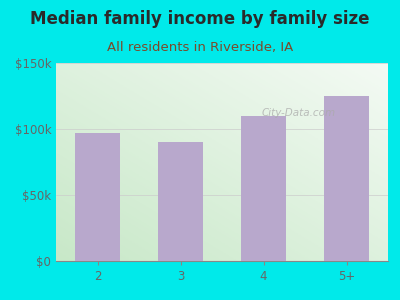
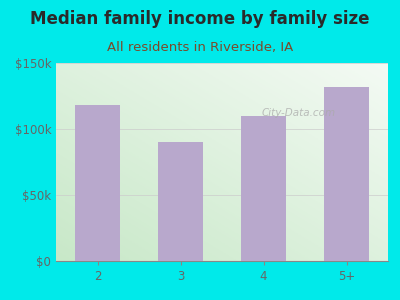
2: $97k -> $118k
5+: $125k -> $132k
